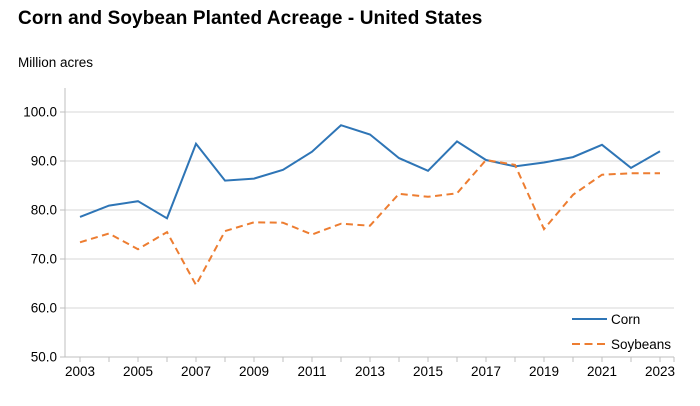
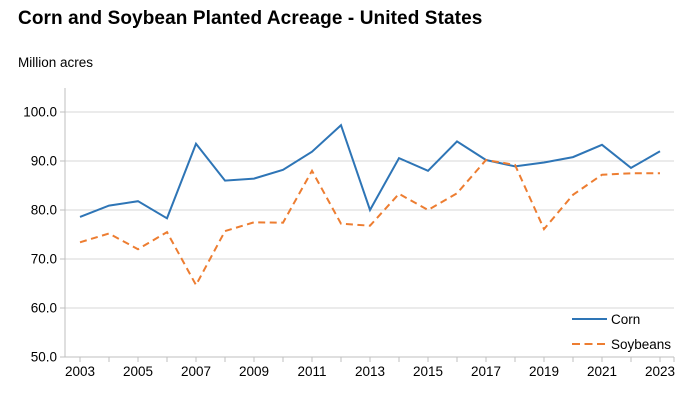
Soybeans/2011: 75 -> 88
Corn/2013: 95 -> 80
Soybeans/2015: 83 -> 80
